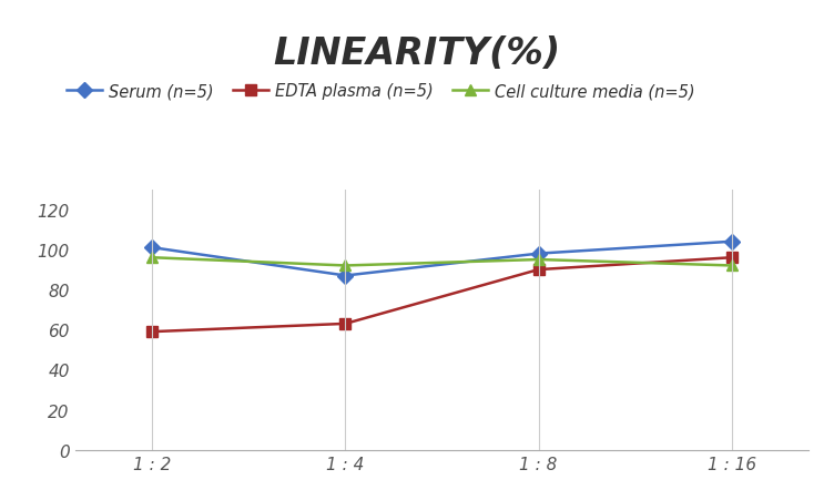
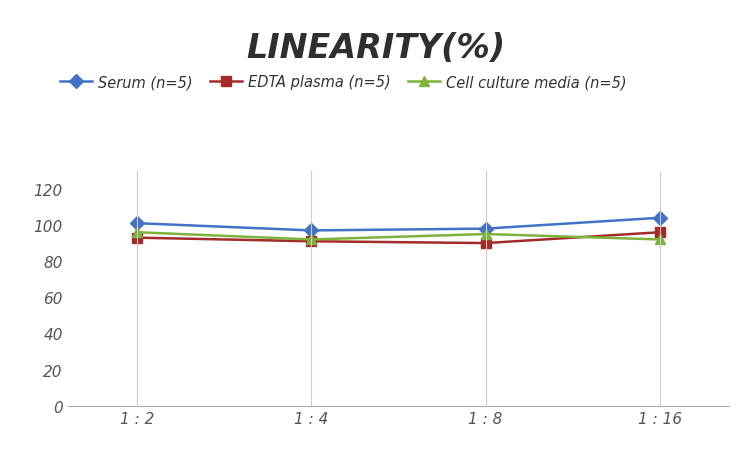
EDTA plasma (n=5)/1 : 2: 59 -> 93
Serum (n=5)/1 : 4: 87 -> 97
EDTA plasma (n=5)/1 : 4: 63 -> 91
